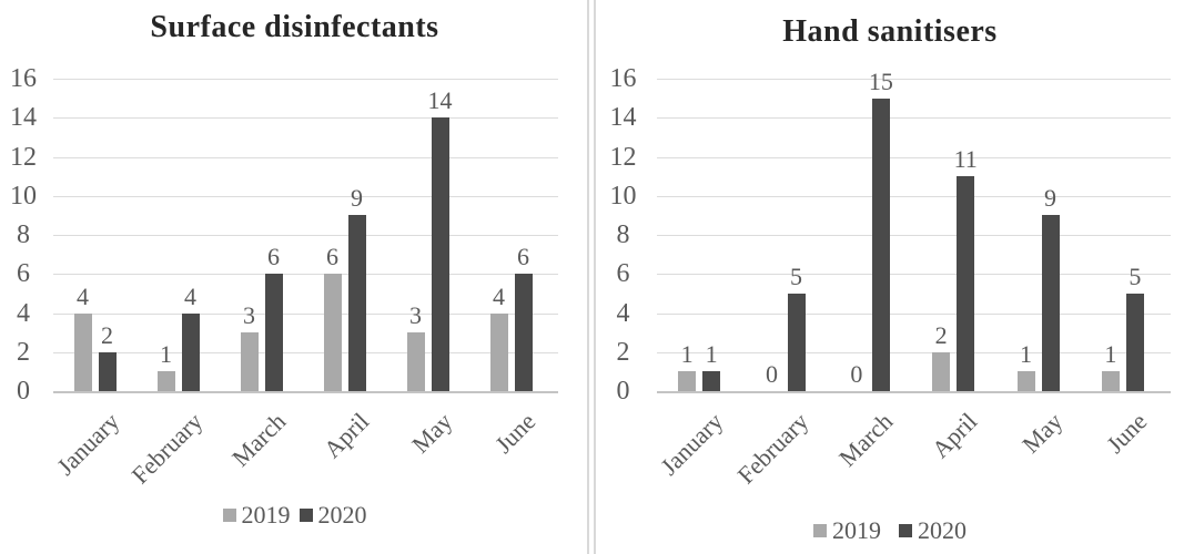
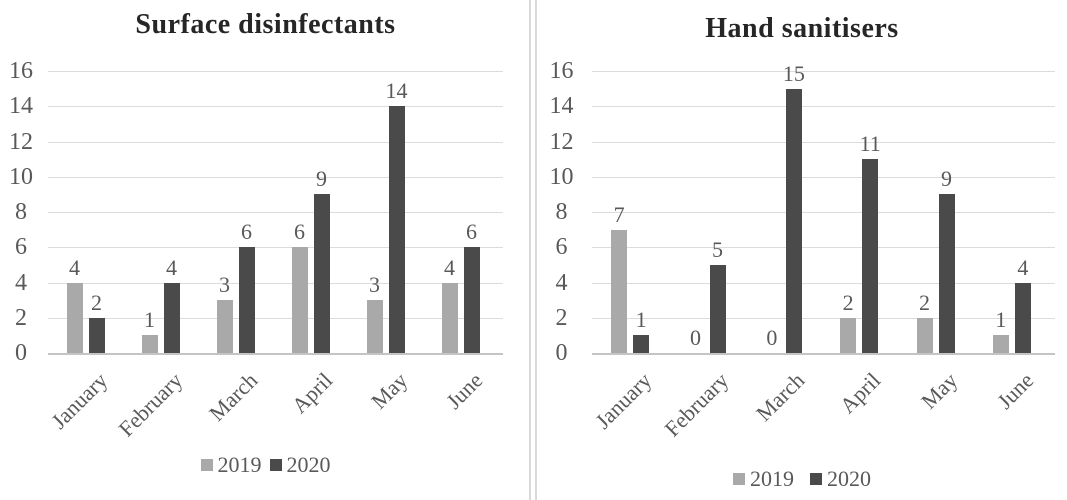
Hand sanitisers/2019/January: 1 -> 7
Hand sanitisers/2019/May: 1 -> 2
Hand sanitisers/2020/June: 5 -> 4
